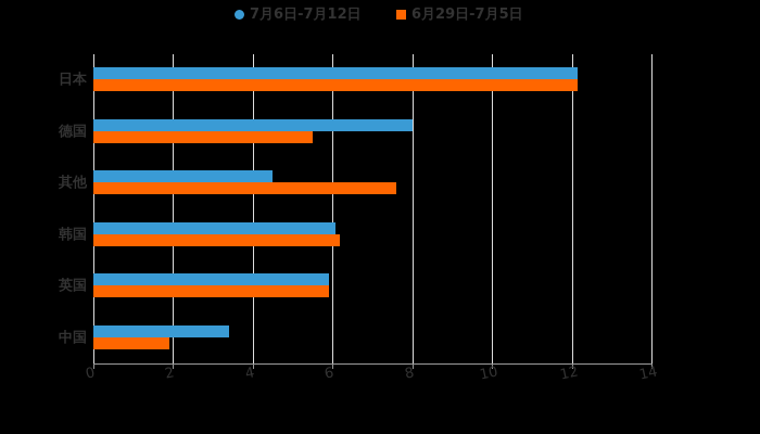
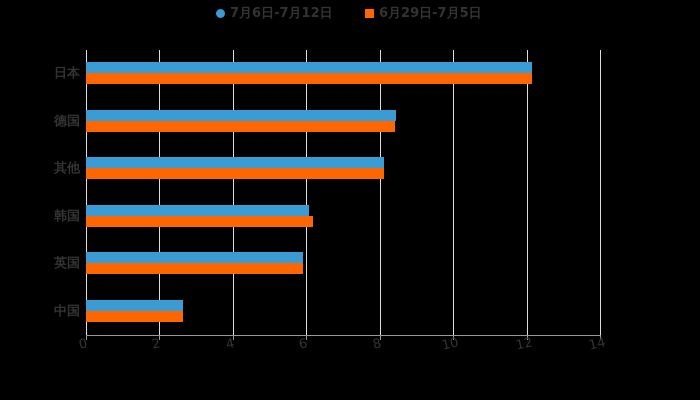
7月6日-7月12日/德国: 8.0 -> 8.4
6月29日-7月5日/德国: 5.5 -> 8.4
7月6日-7月12日/其他: 4.5 -> 8.1
6月29日-7月5日/其他: 7.6 -> 8.1
7月6日-7月12日/中国: 3.4 -> 2.6
6月29日-7月5日/中国: 1.9 -> 2.6
